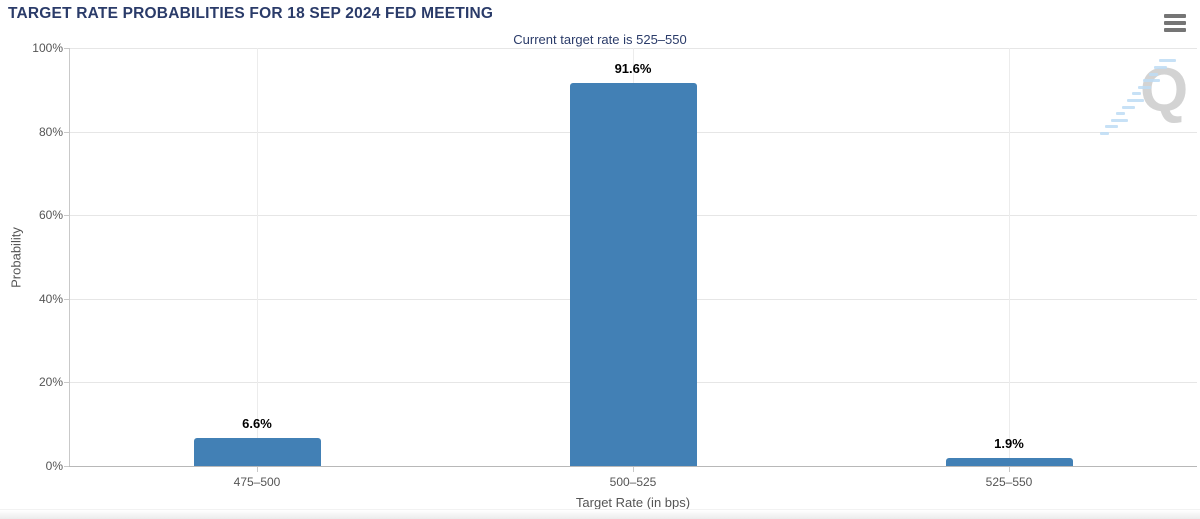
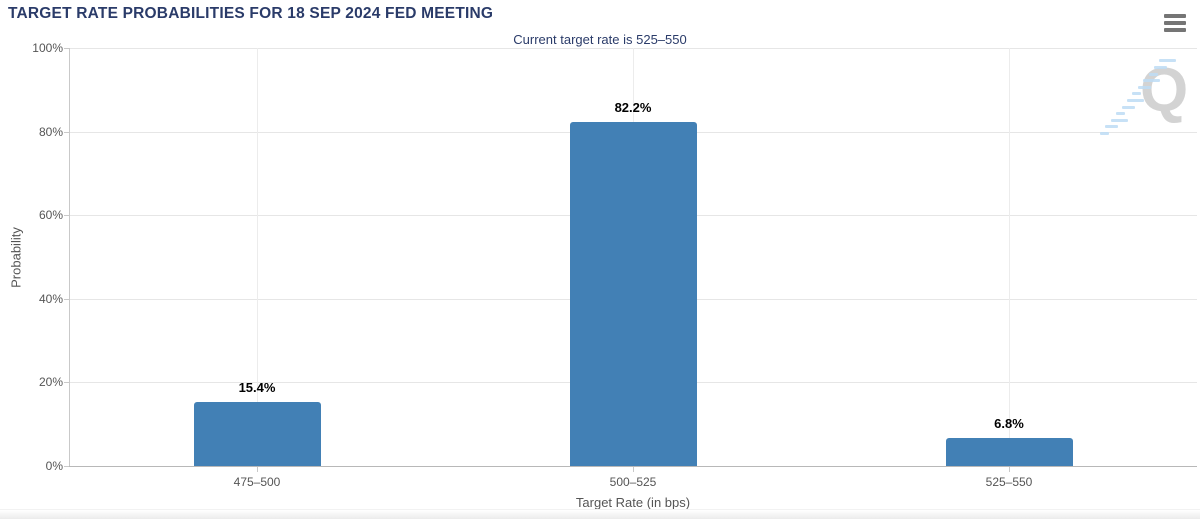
475–500: 6.6% -> 15.4%
500–525: 91.6% -> 82.2%
525–550: 1.9% -> 6.8%
